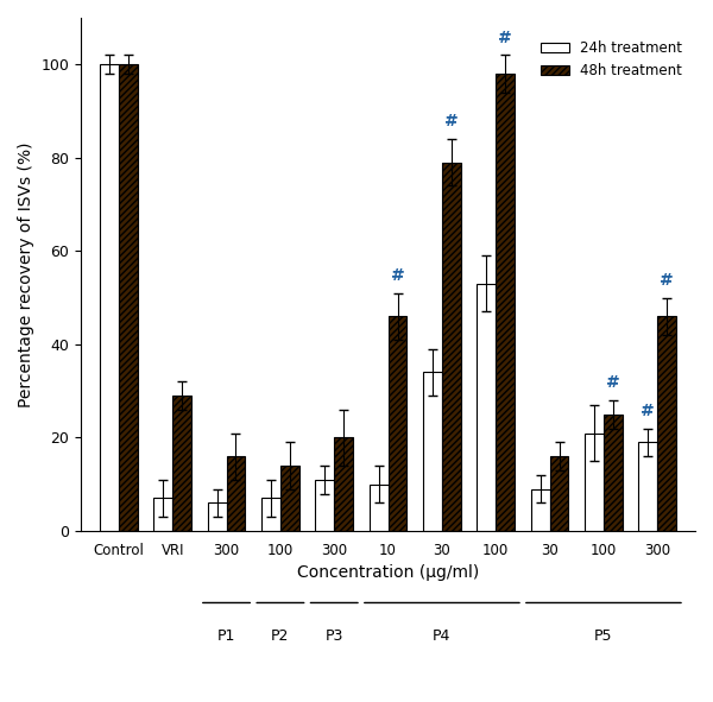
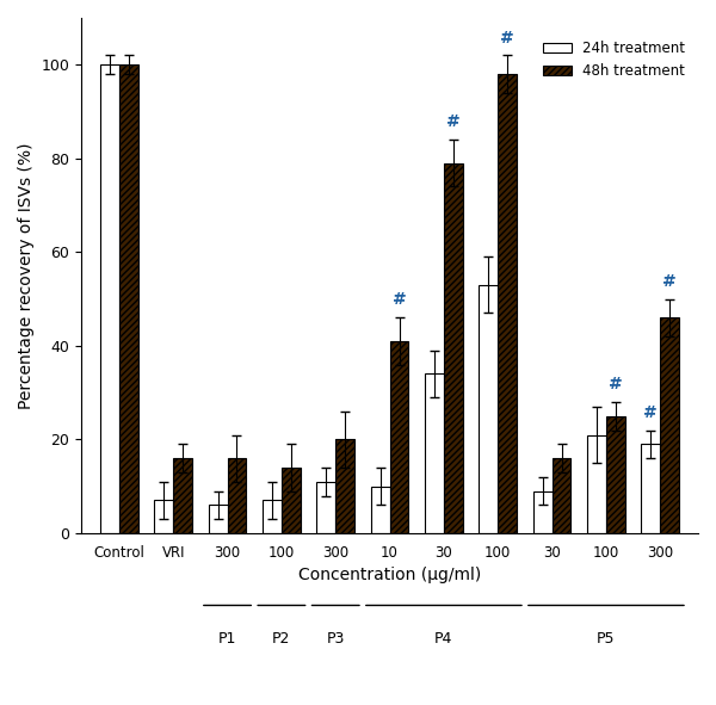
48h treatment/VRI: 29 -> 16
48h treatment/10: 46 -> 41
